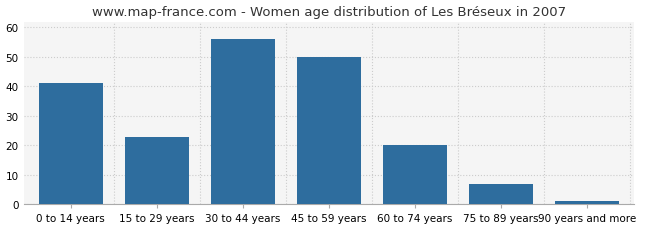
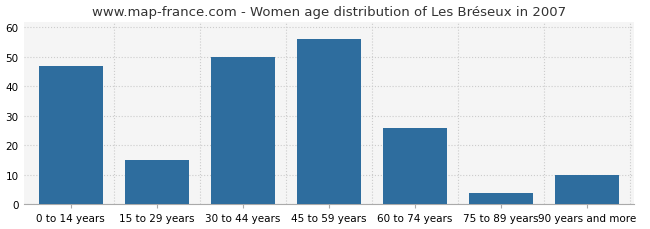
0 to 14 years: 41 -> 47
15 to 29 years: 23 -> 15
30 to 44 years: 56 -> 50
45 to 59 years: 50 -> 56
60 to 74 years: 20 -> 26
75 to 89 years: 7 -> 4
90 years and more: 1 -> 10
